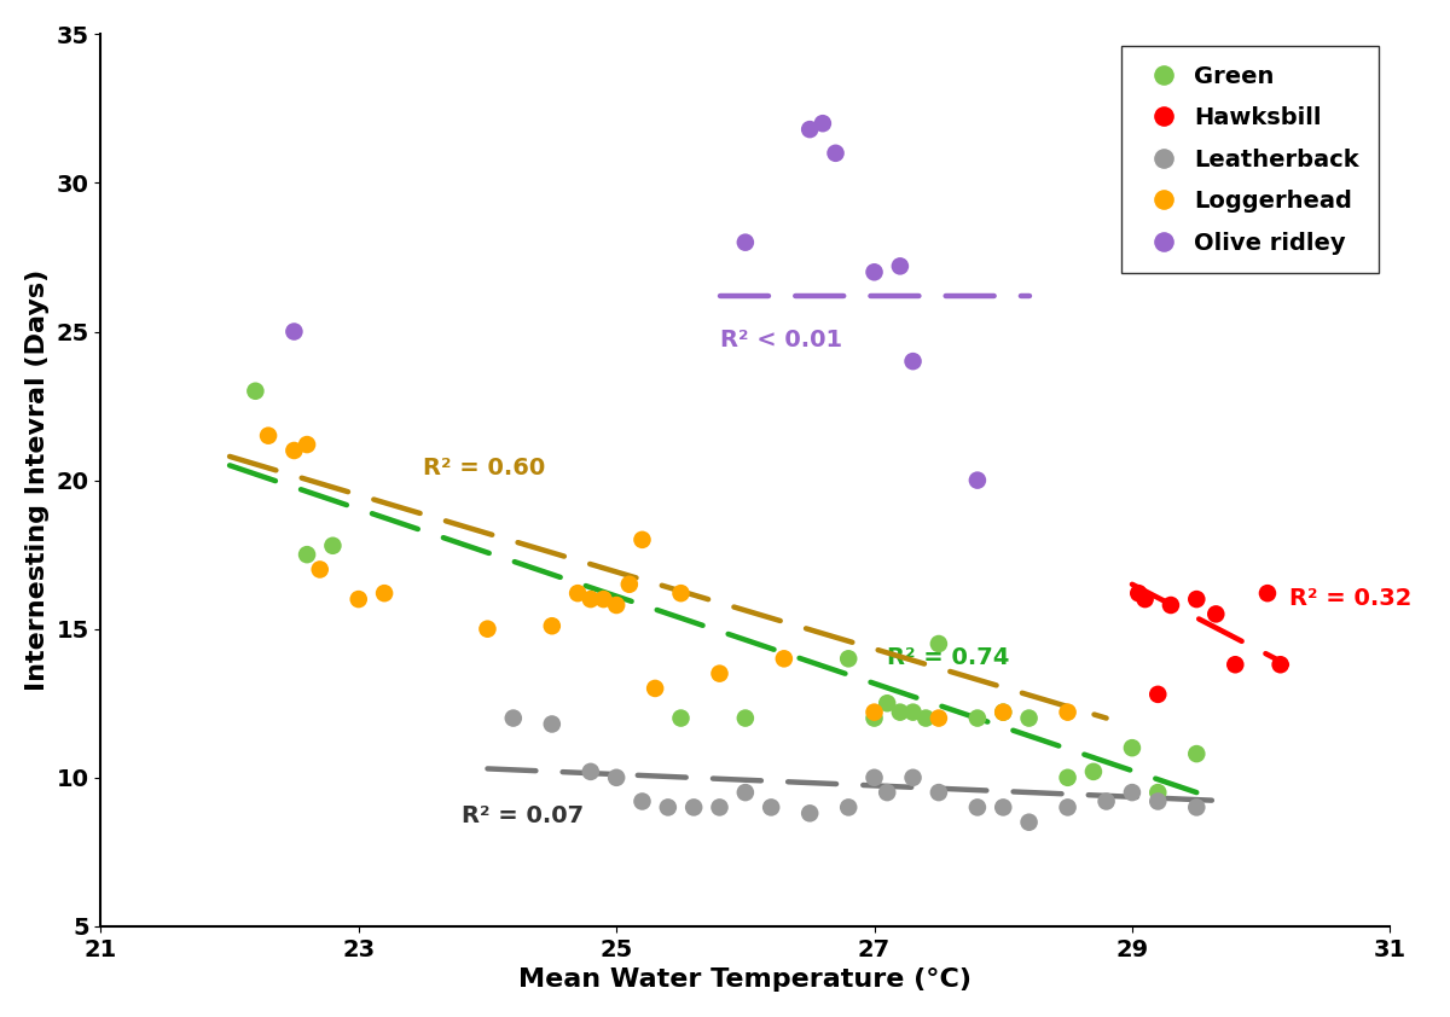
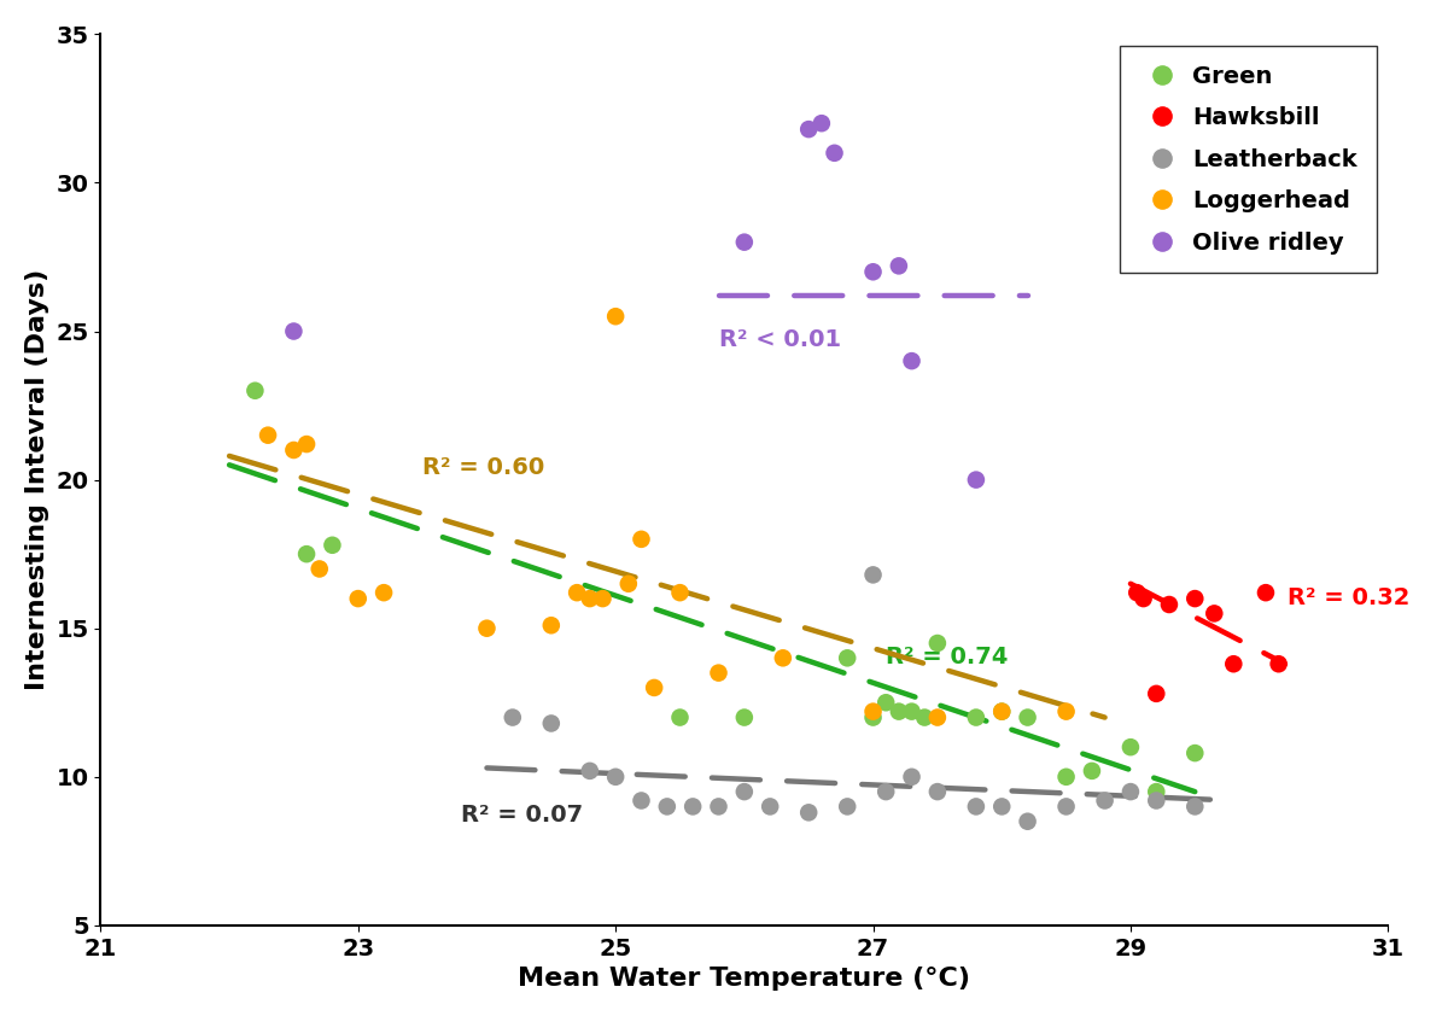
Loggerhead/25: 15.8 -> 25.5
Leatherback/27: 10.0 -> 16.8
